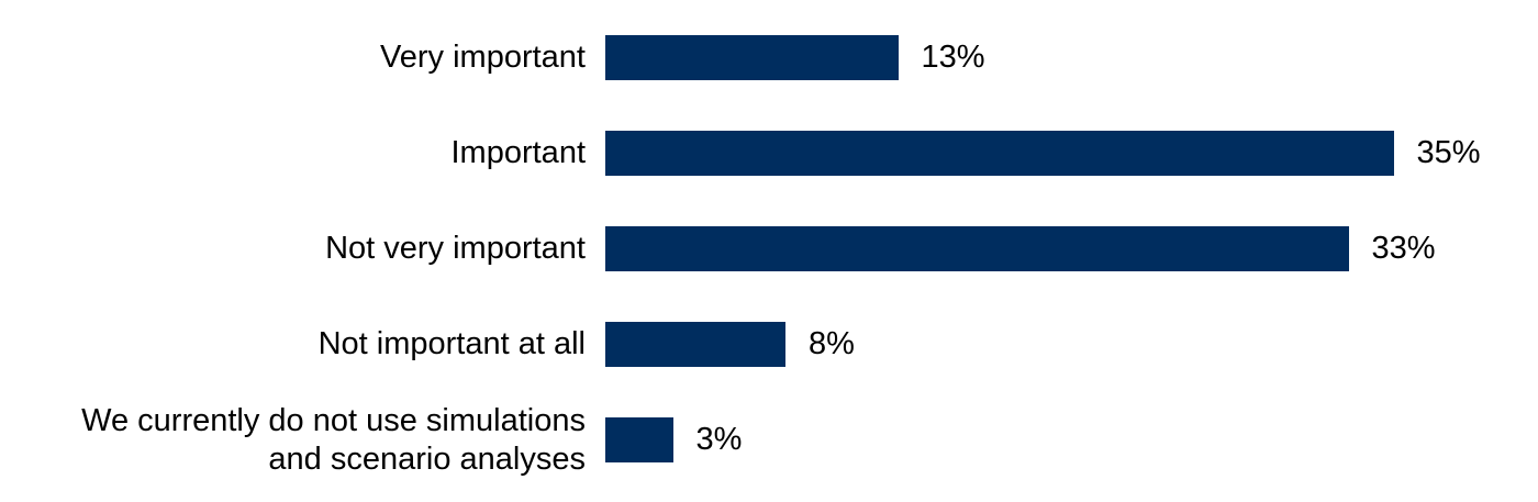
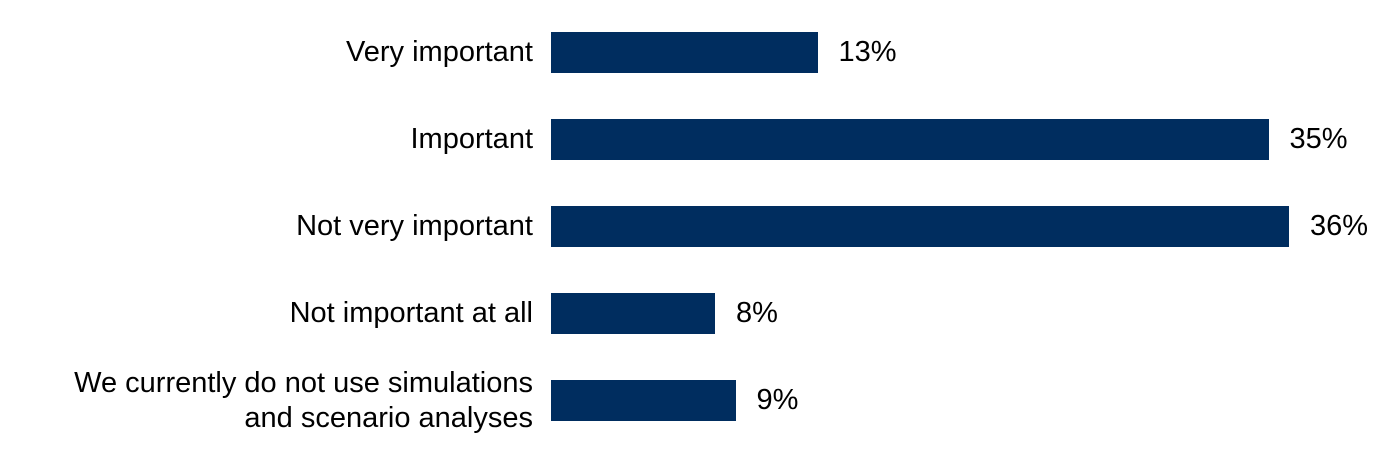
Not very important: 33% -> 36%
We currently do not use simulations and scenario analyses: 3% -> 9%
